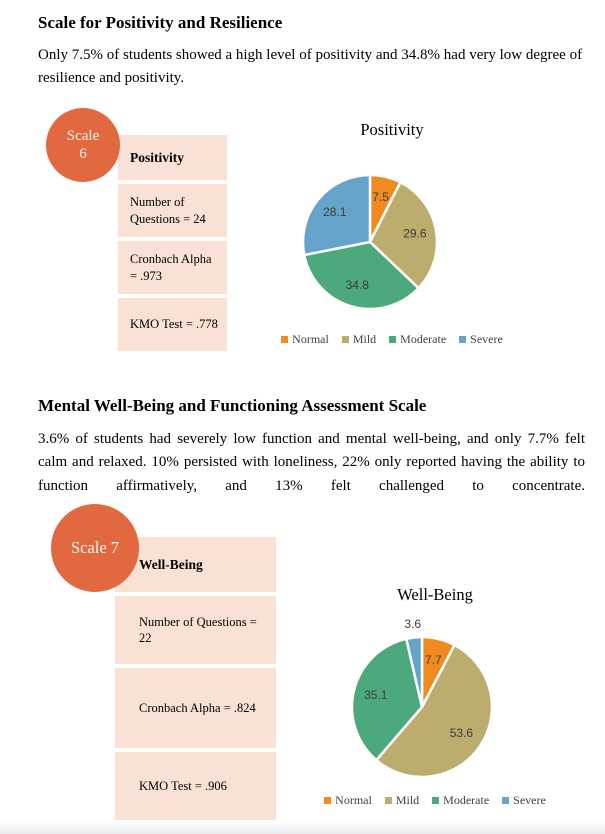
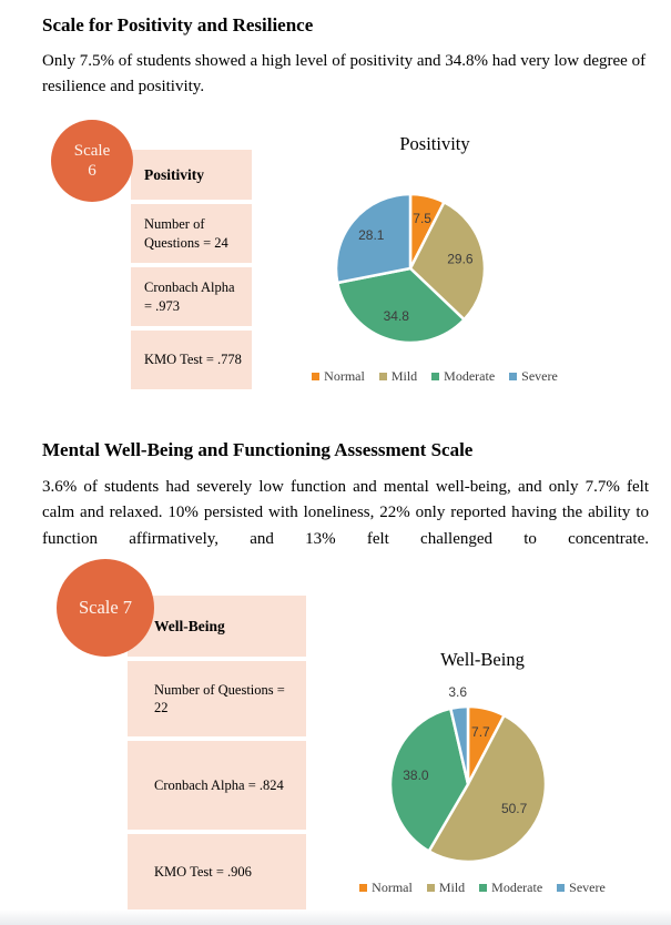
Well-Being/Mild: 53.6 -> 50.7
Well-Being/Moderate: 35.1 -> 38.0
